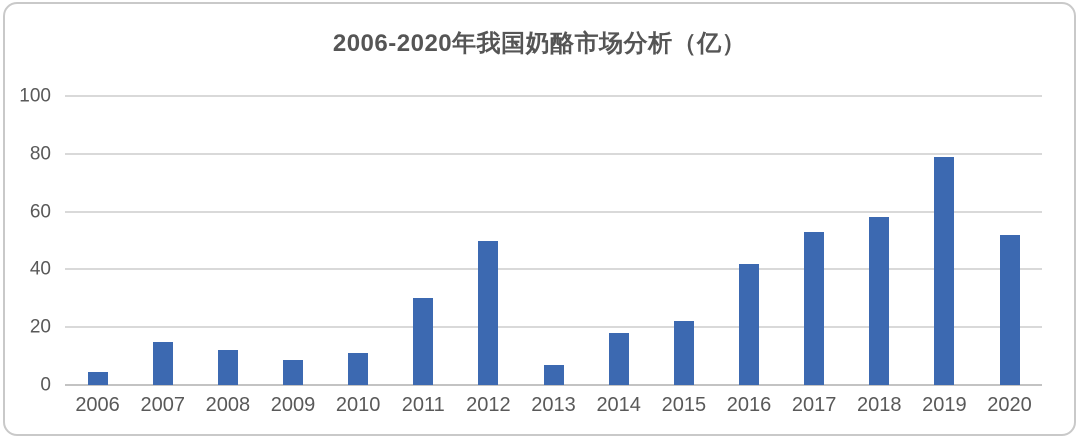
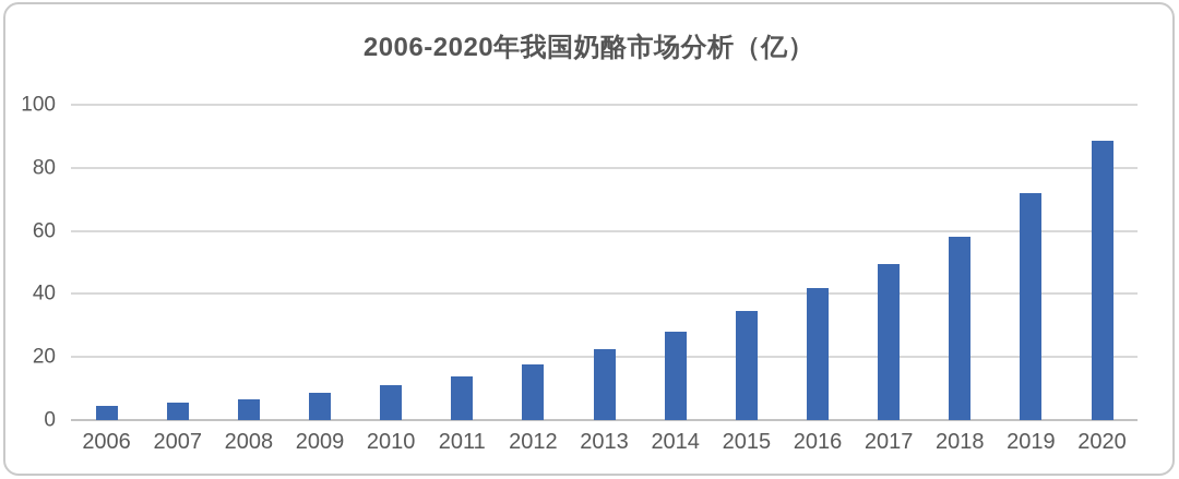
2007: 15 -> 6
2008: 12 -> 6
2011: 30 -> 14
2012: 50 -> 18
2013: 7 -> 22
2014: 18 -> 28
2015: 22 -> 34
2017: 53 -> 50
2019: 79 -> 72
2020: 52 -> 88
